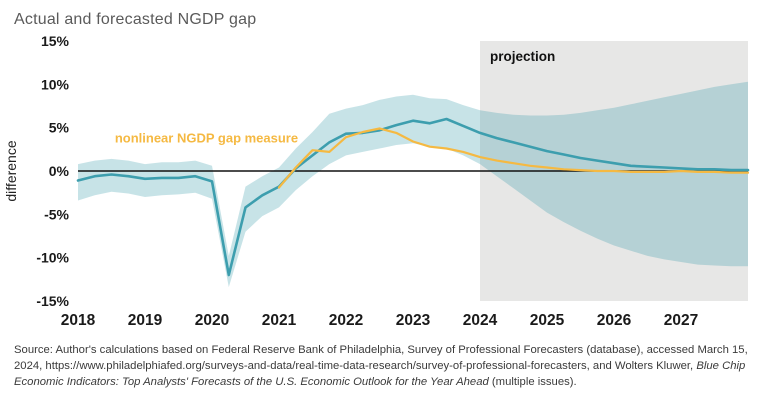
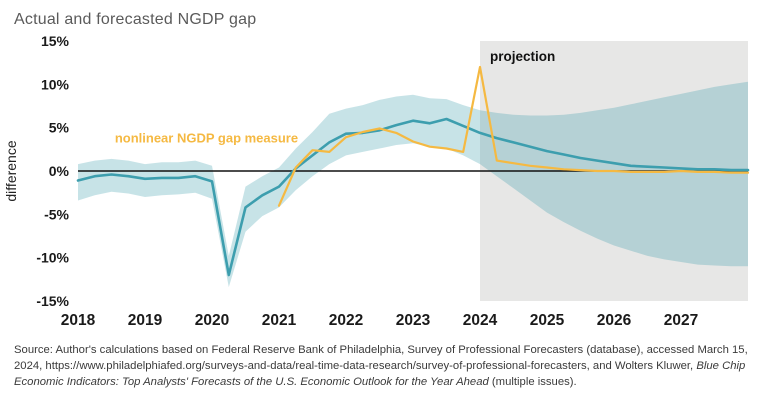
nonlinear NGDP gap measure/2021: -2% -> -4%
nonlinear NGDP gap measure/2024: 2% -> 12%
